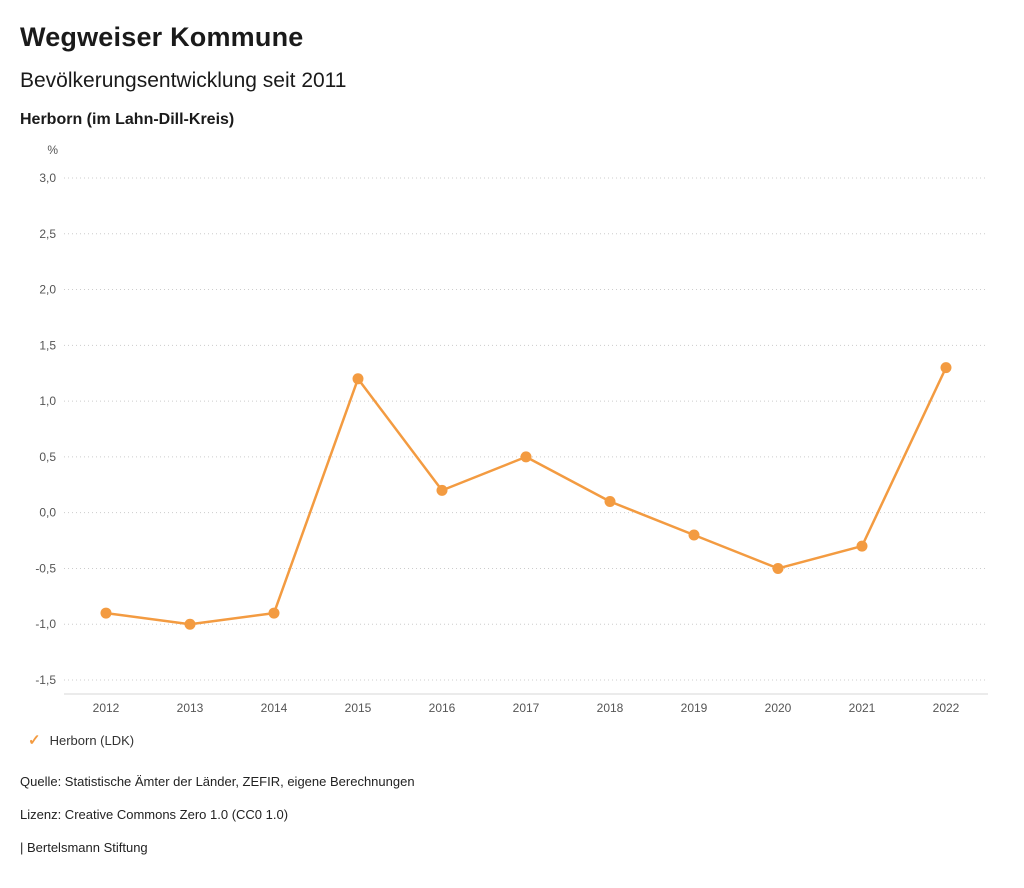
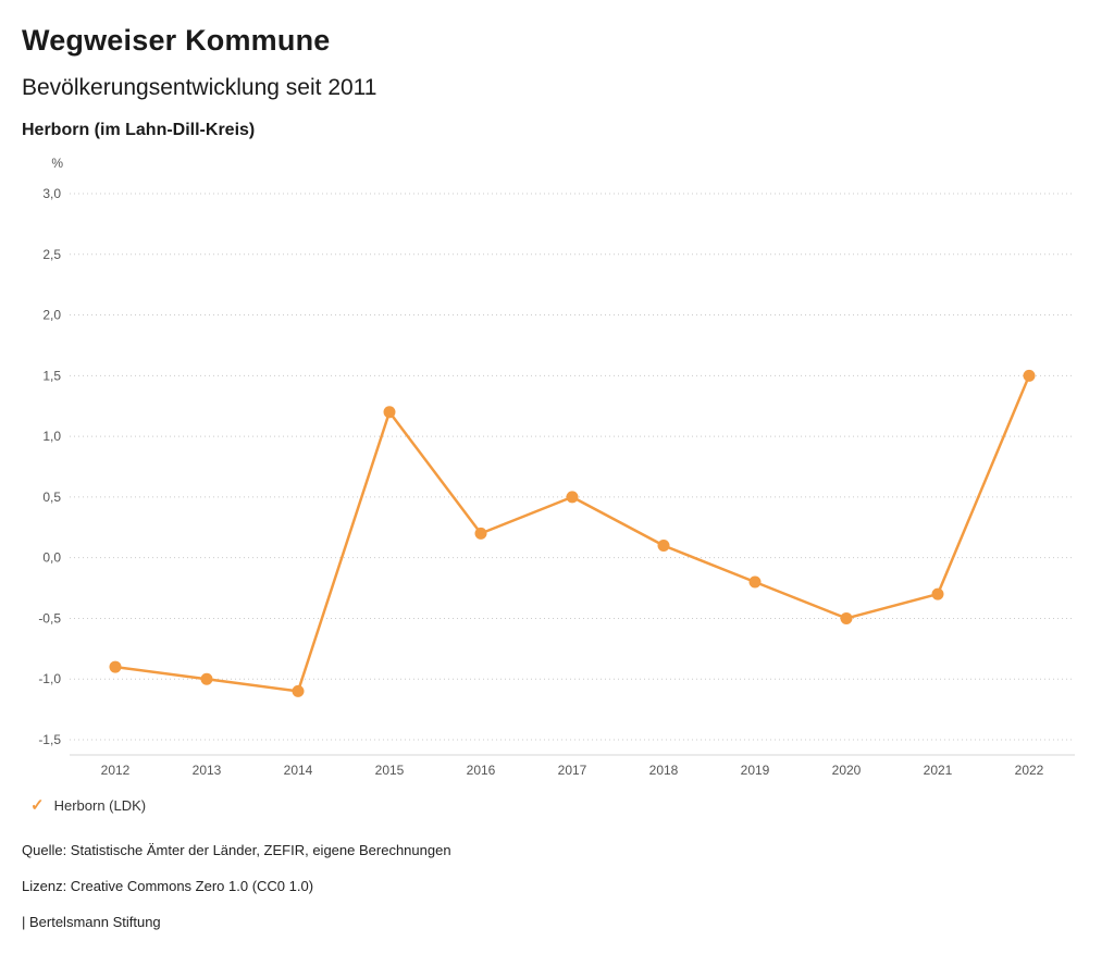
2014: -0,9 -> -1,1
2022: 1,3 -> 1,5
